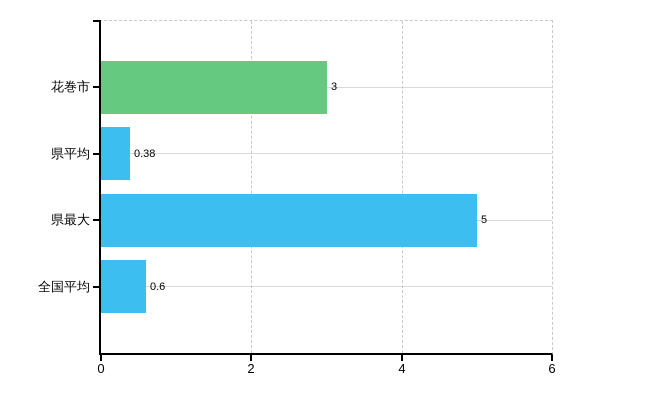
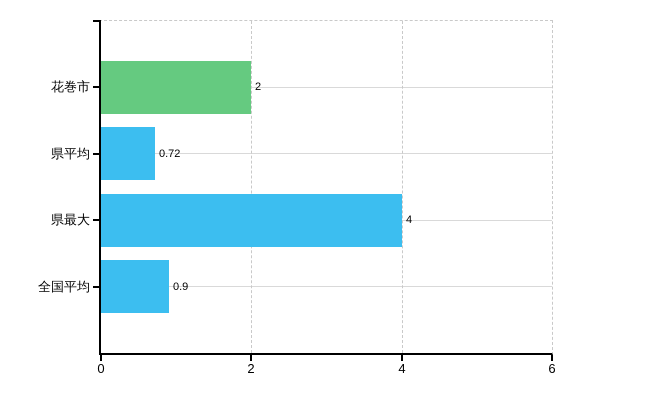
花巻市: 3 -> 2
県平均: 0.38 -> 0.72
県最大: 5 -> 4
全国平均: 0.6 -> 0.9
